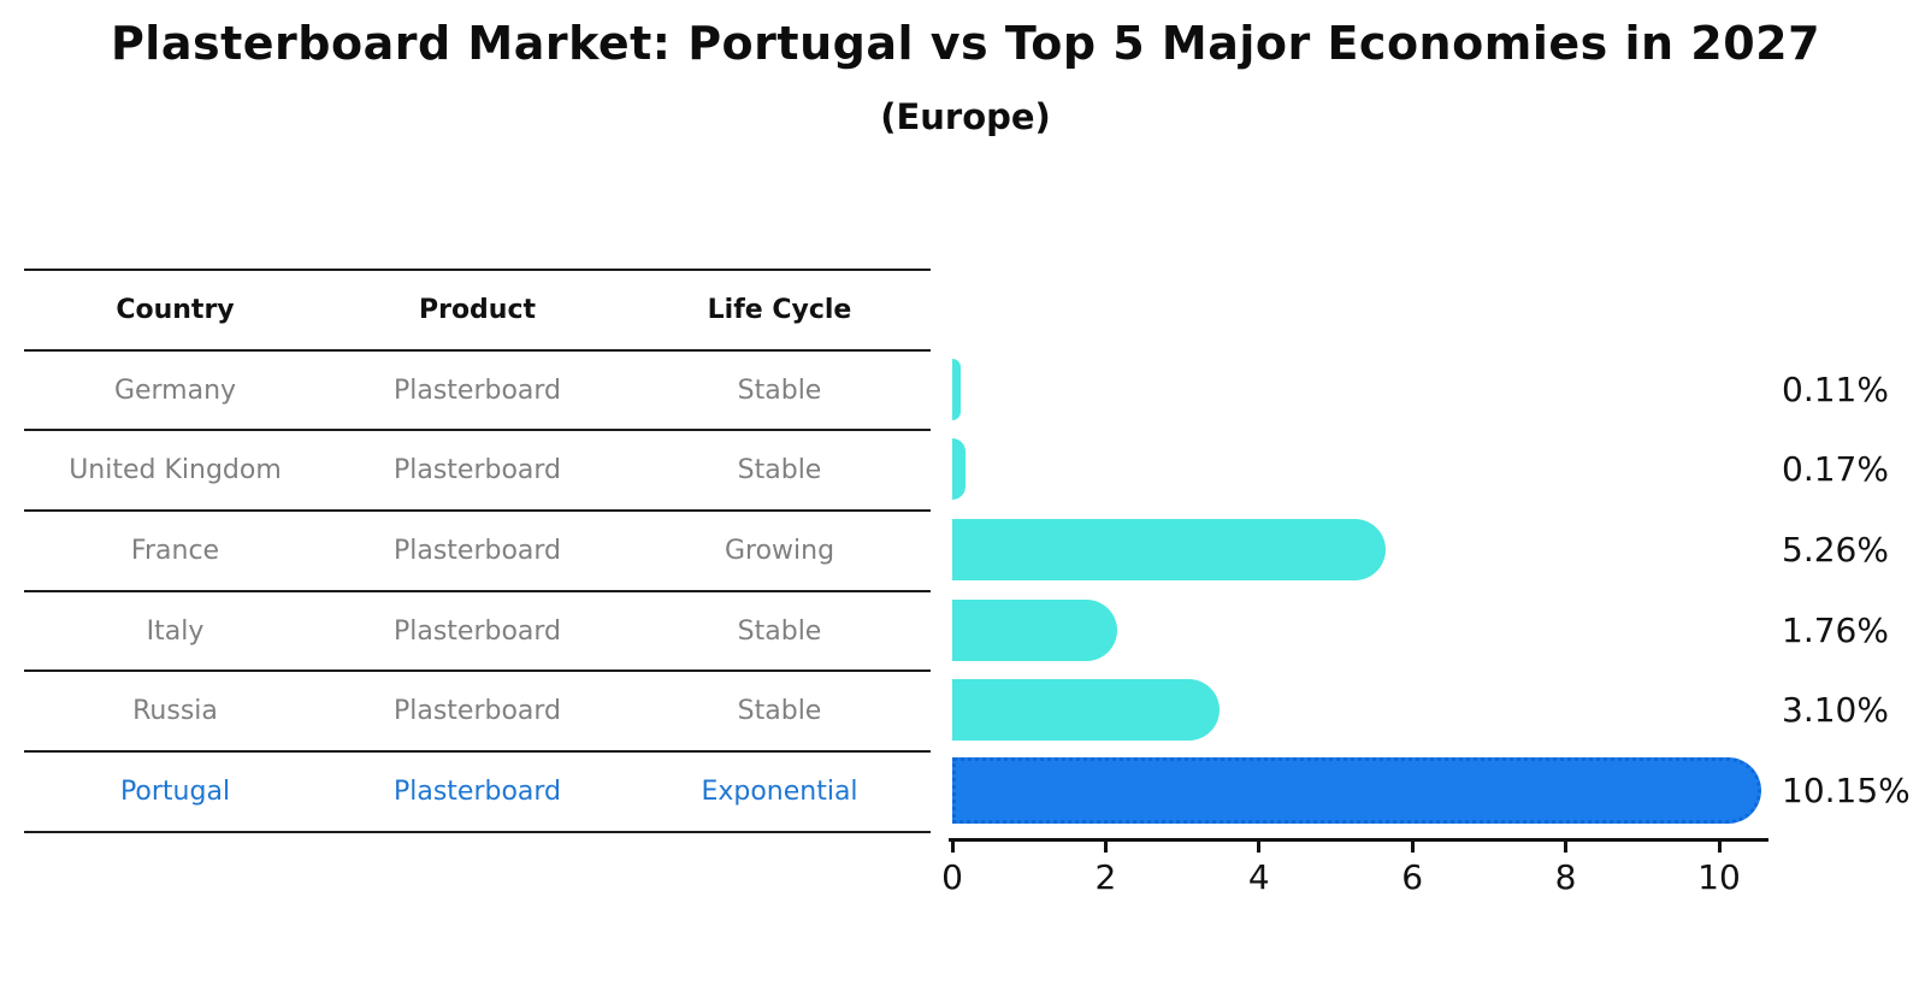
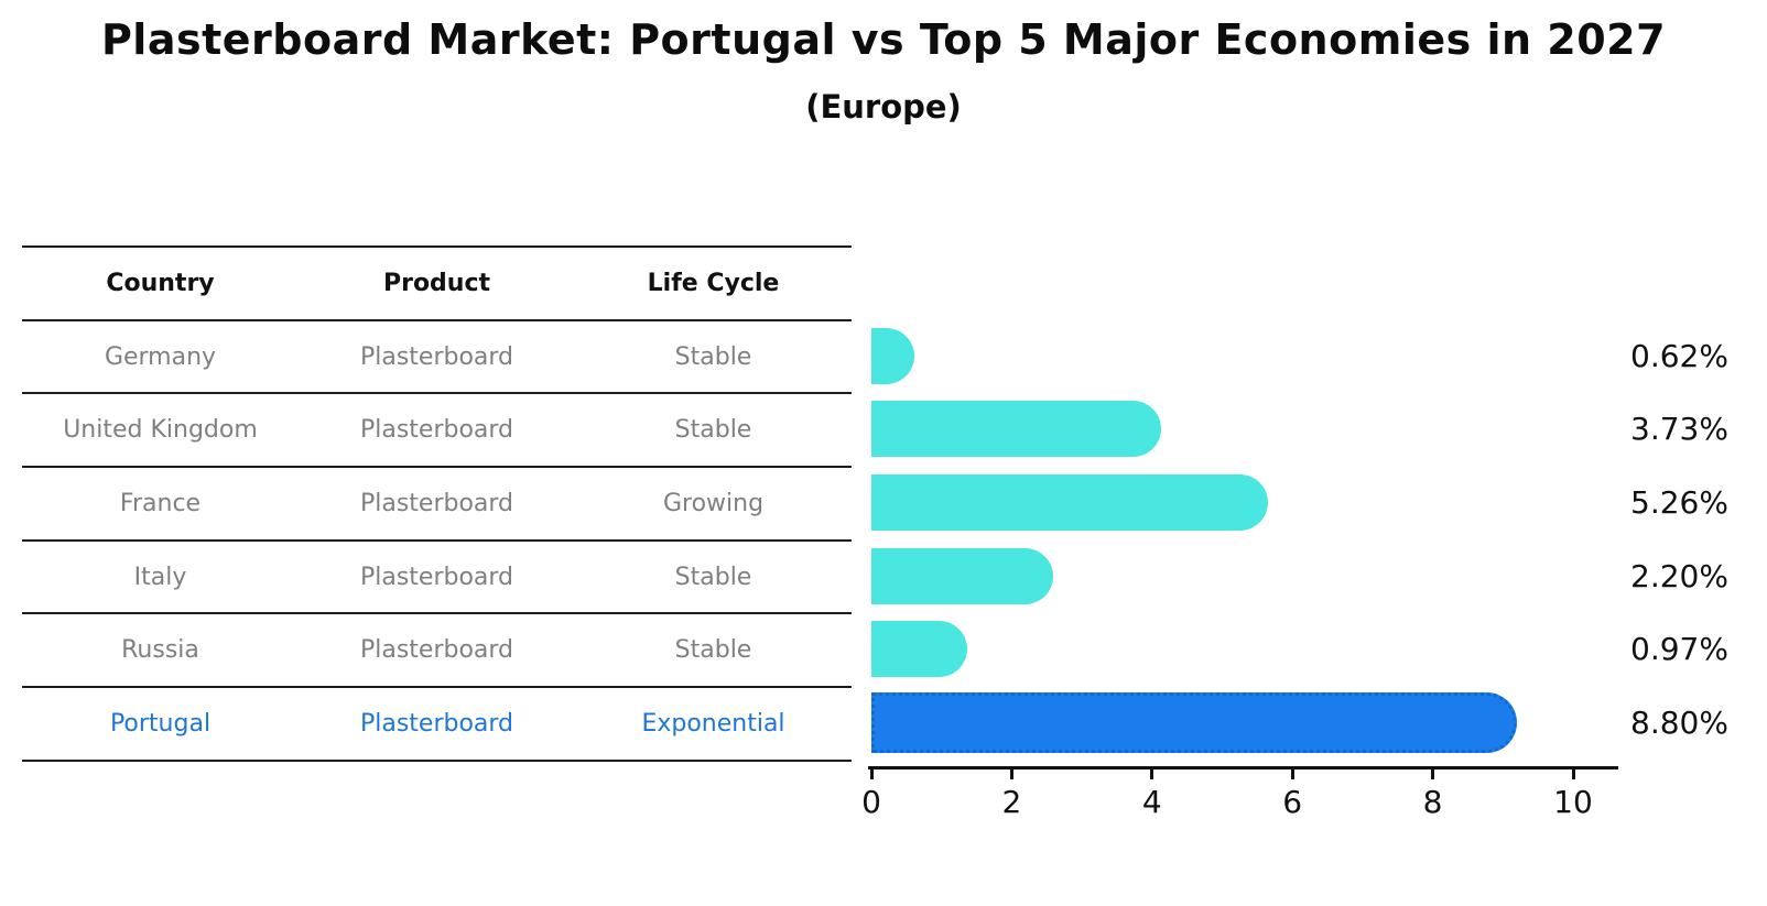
Germany: 0.11% -> 0.62%
United Kingdom: 0.17% -> 3.73%
Italy: 1.76% -> 2.20%
Russia: 3.10% -> 0.97%
Portugal: 10.15% -> 8.80%
